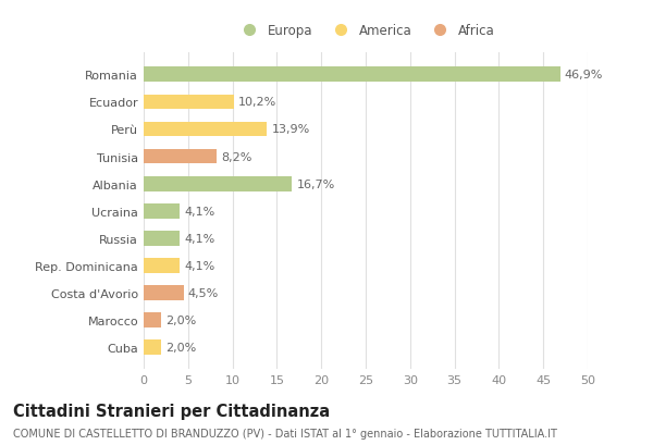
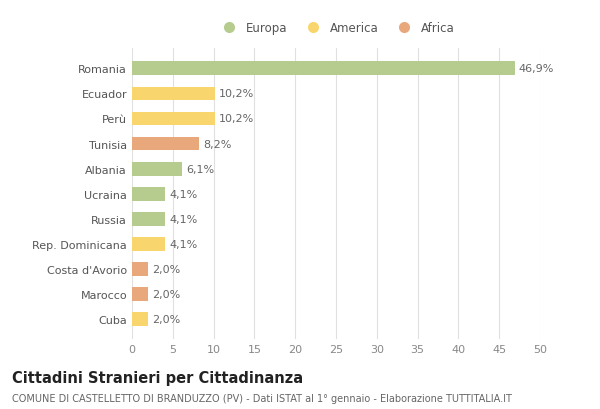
Perù: 13,9% -> 10,2%
Albania: 16,7% -> 6,1%
Costa d'Avorio: 4,5% -> 2,0%
